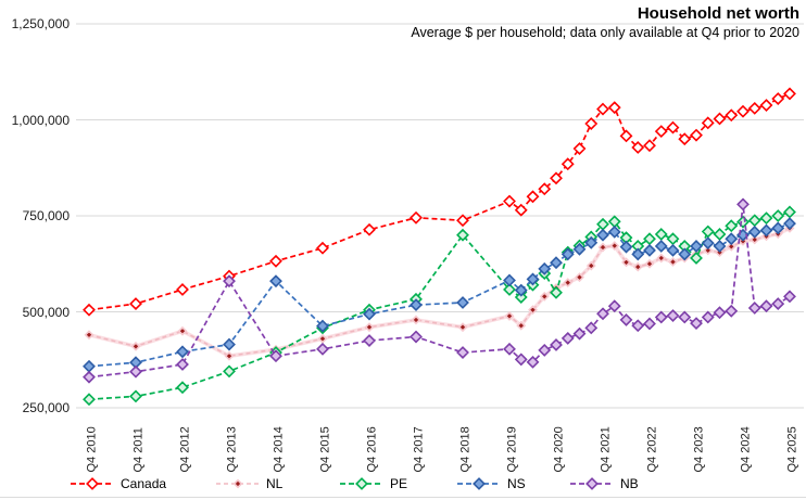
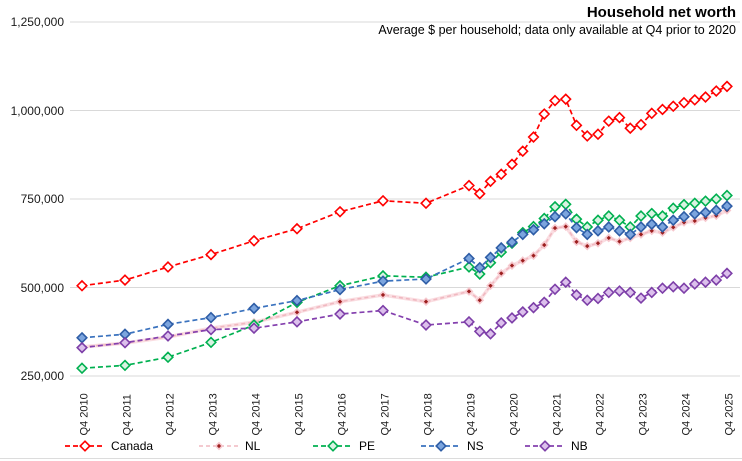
NL/Q4 2010: 440000 -> 330000
NL/Q4 2011: 410000 -> 340000
NL/Q4 2012: 450000 -> 360000
NB/Q4 2013: 580000 -> 380000
NS/Q4 2014: 580000 -> 440000
PE/Q4 2018: 700000 -> 530000
PE/Q4 2020: 550000 -> 620000
PE/Q4 2023: 640000 -> 700000
NB/Q4 2024: 780000 -> 500000
